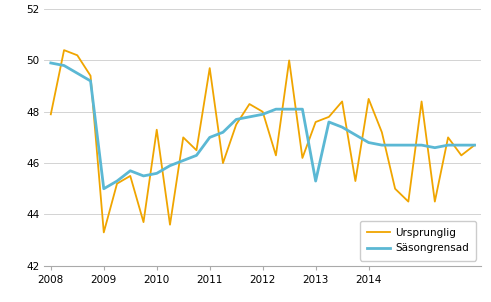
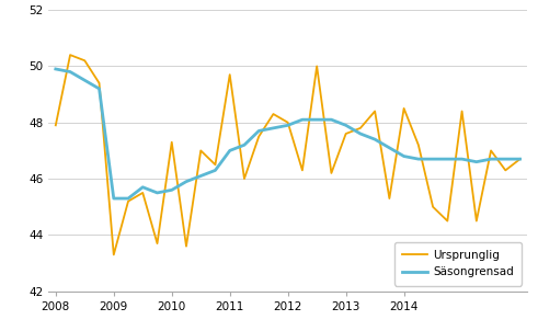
Säsongrensad/2009: 45.0 -> 45.3
Säsongrensad/2013: 45.3 -> 47.9
